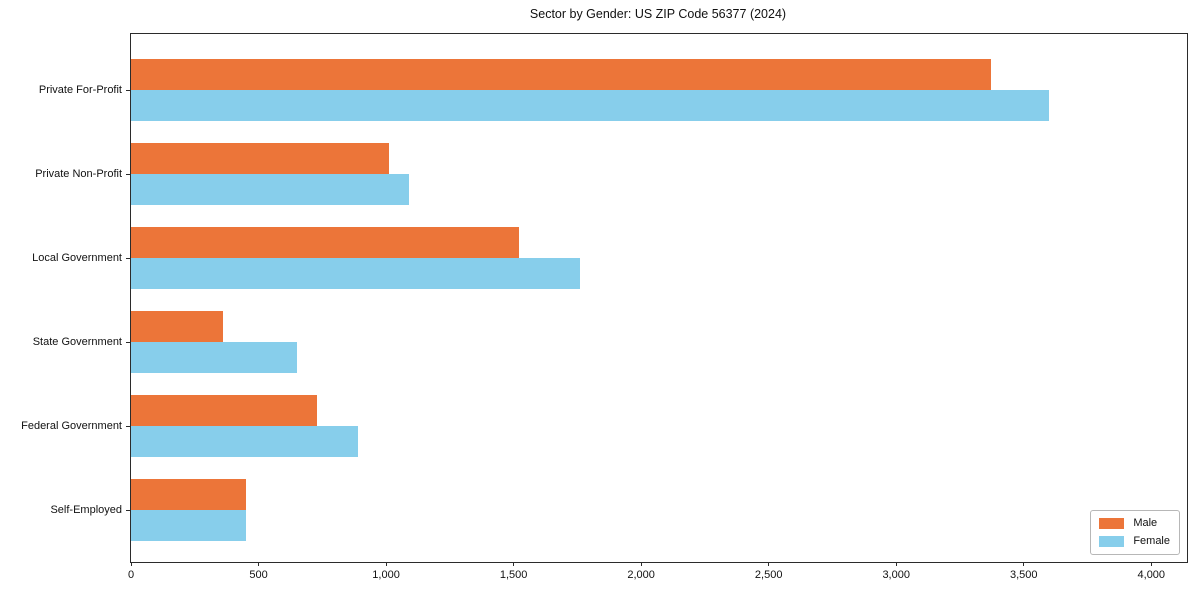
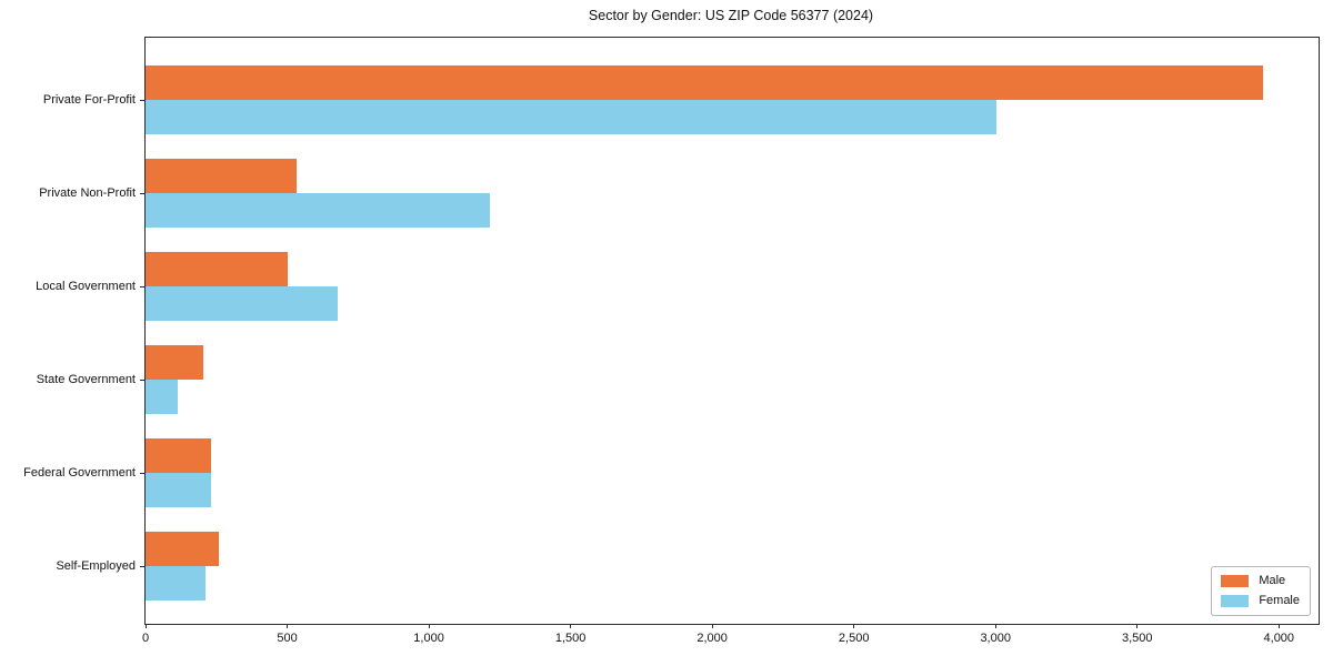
Male/Private For-Profit: 3370 -> 3940
Female/Private For-Profit: 3600 -> 3000
Male/Private Non-Profit: 1010 -> 540
Female/Private Non-Profit: 1090 -> 1220
Male/Local Government: 1520 -> 500
Female/Local Government: 1760 -> 680
Male/State Government: 360 -> 200
Female/State Government: 650 -> 120
Male/Federal Government: 730 -> 230
Female/Federal Government: 890 -> 230
Male/Self-Employed: 450 -> 260
Female/Self-Employed: 450 -> 210
